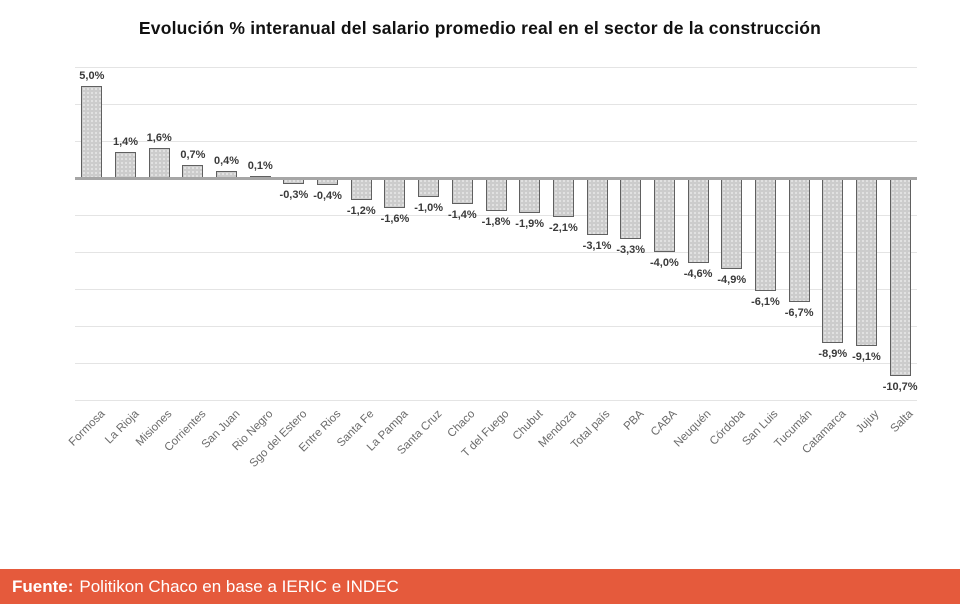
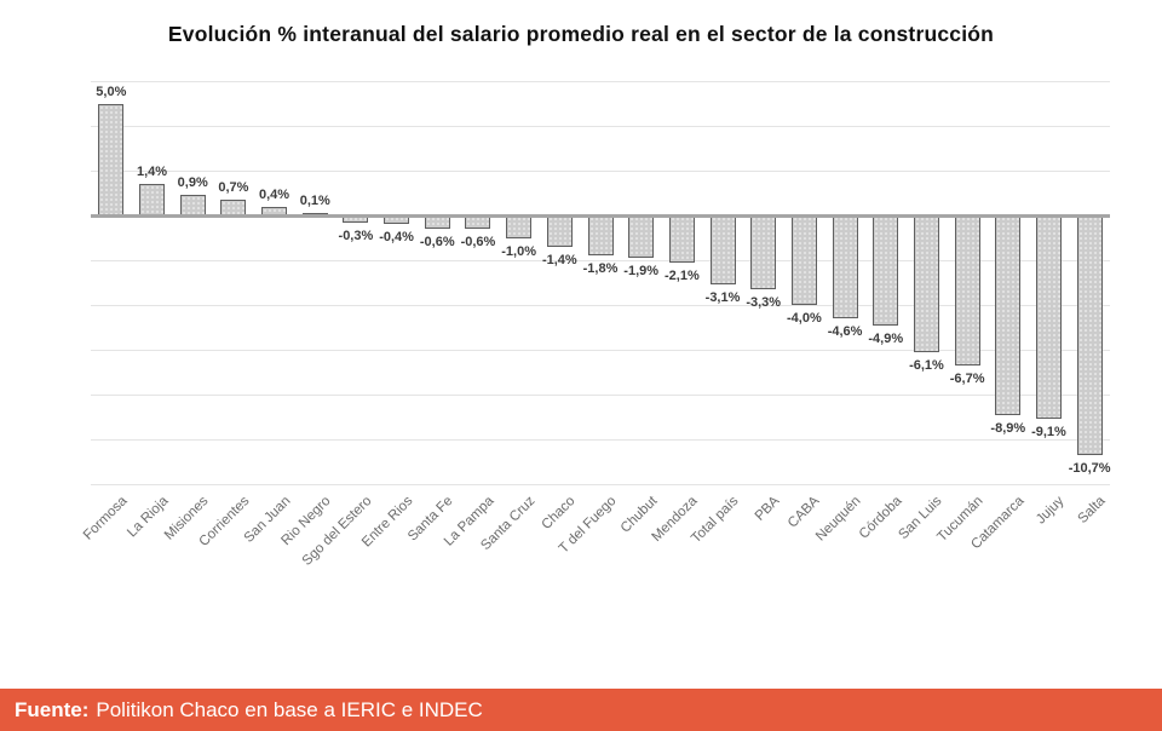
Misiones: 1,6% -> 0,9%
Santa Fe: -1,2% -> -0,6%
La Pampa: -1,6% -> -0,6%
